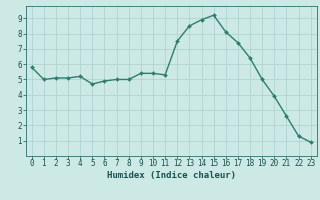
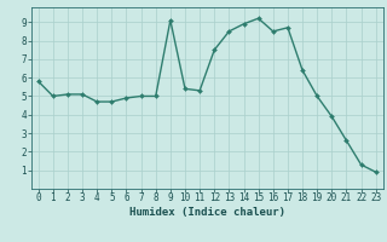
4: 5.2 -> 4.7
9: 5.4 -> 9.1
16: 8.1 -> 8.5
17: 7.4 -> 8.7
